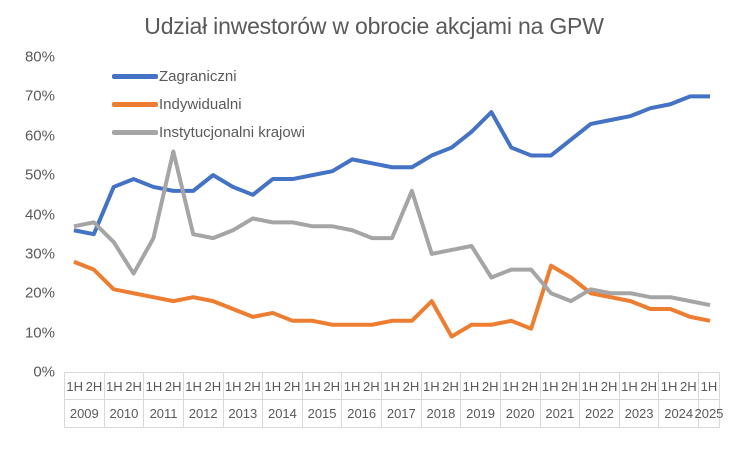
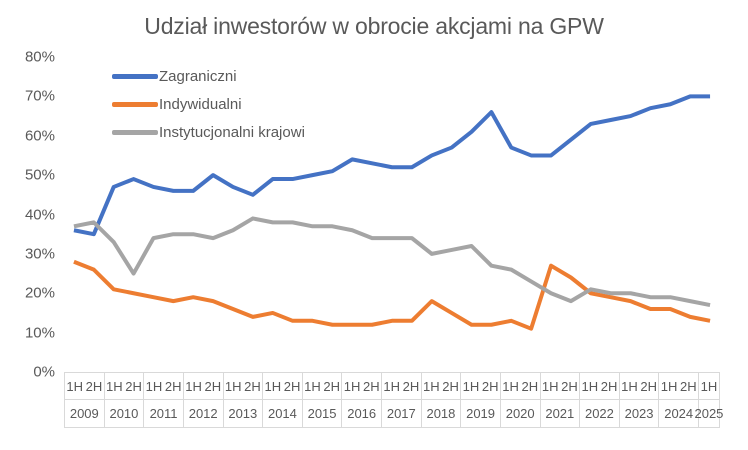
Instytucjonalni krajowi/2H 2011: 56% -> 35%
Instytucjonalni krajowi/2H 2017: 46% -> 34%
Indywidualni/2H 2018: 9% -> 15%
Instytucjonalni krajowi/2H 2019: 24% -> 27%
Instytucjonalni krajowi/2H 2020: 26% -> 23%
